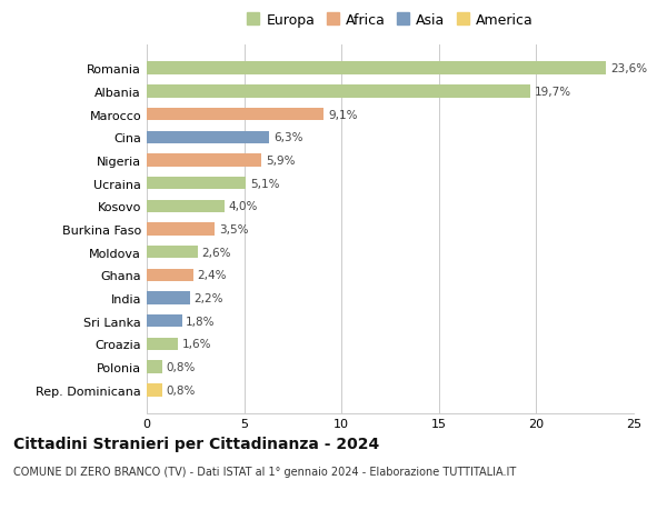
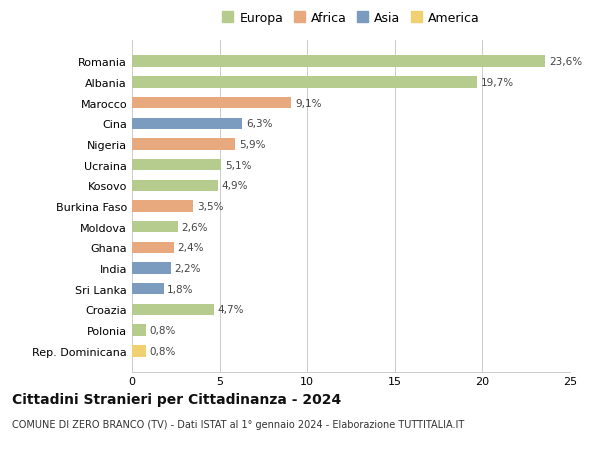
Kosovo: 4,0% -> 4,9%
Croazia: 1,6% -> 4,7%
